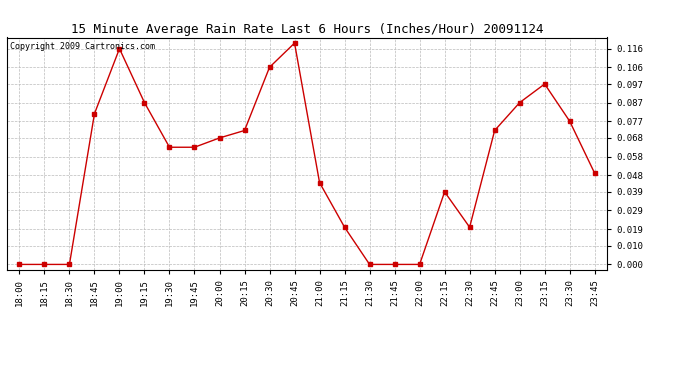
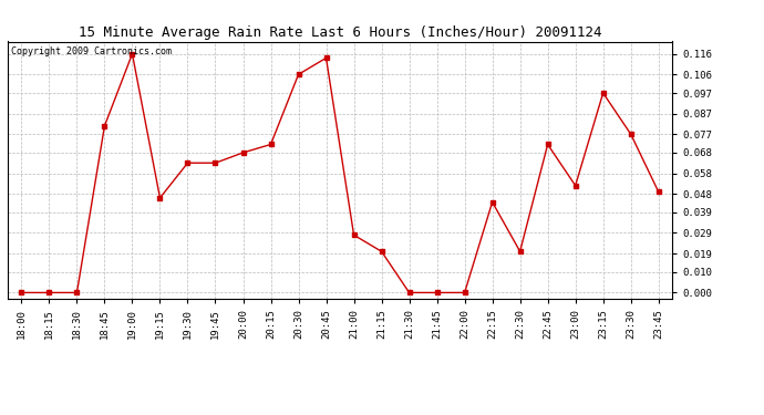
19:15: 0.087 -> 0.046
20:45: 0.119 -> 0.114
21:00: 0.044 -> 0.028
22:15: 0.039 -> 0.044
23:00: 0.087 -> 0.052
